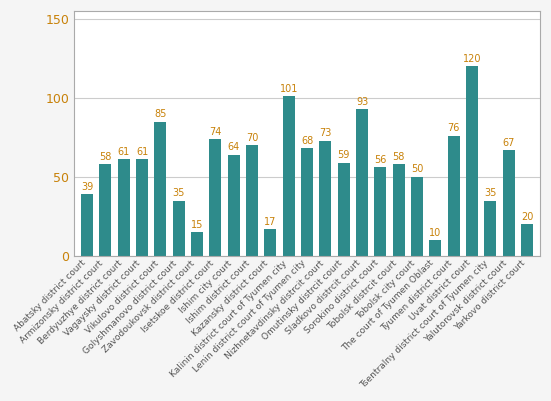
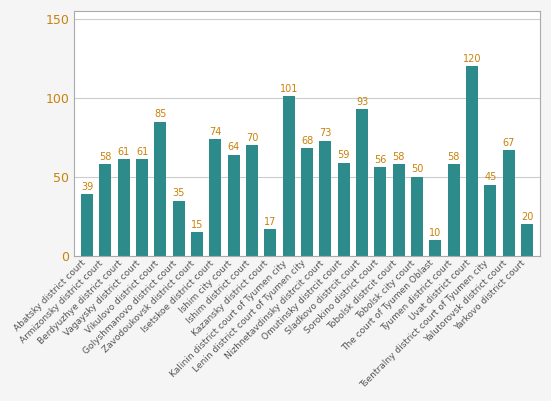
Tyumen district court: 76 -> 58
Tsentralny district court of Tyumen city: 35 -> 45
